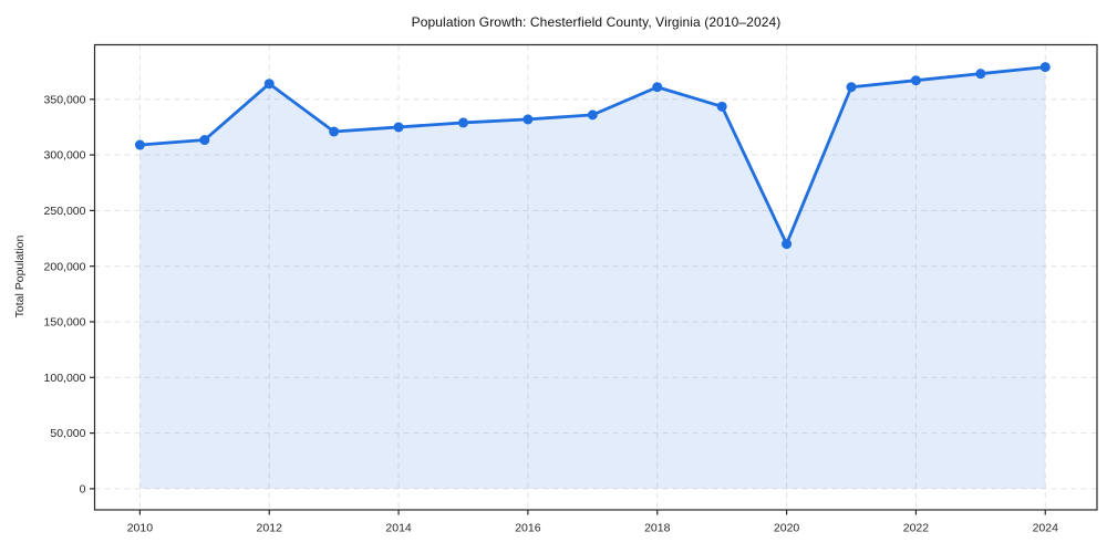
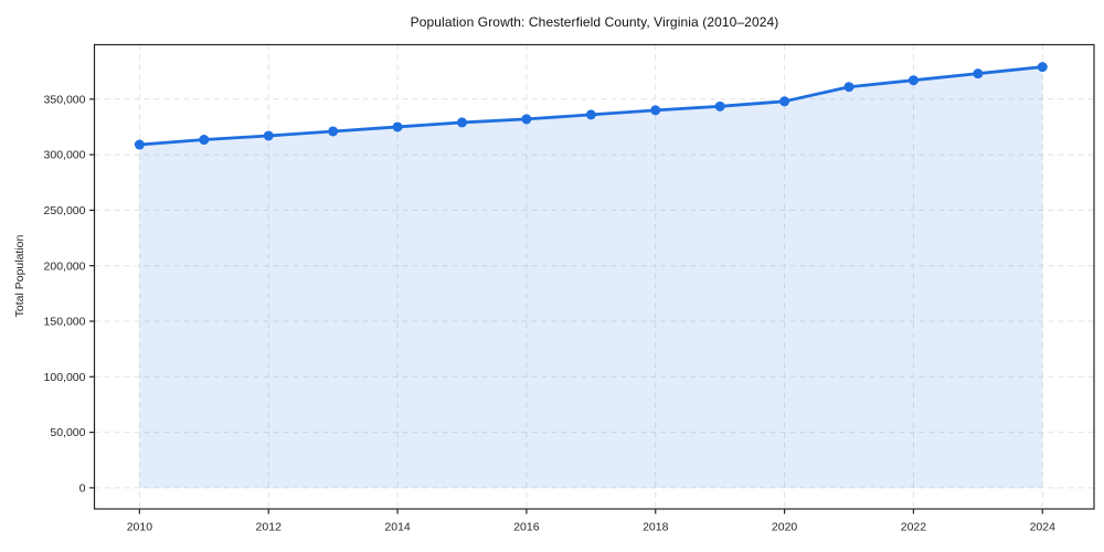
2012: 364000 -> 317000
2018: 361000 -> 340000
2020: 220000 -> 348000
